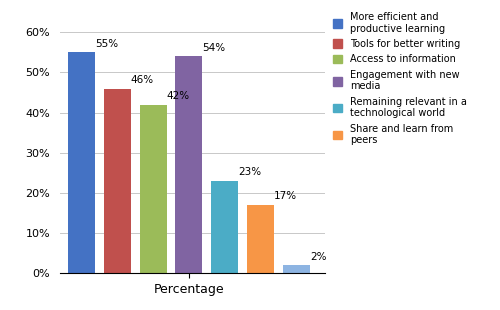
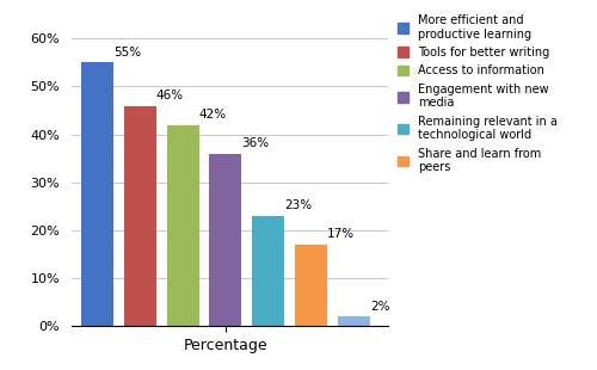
Percentage: 54% -> 36%
